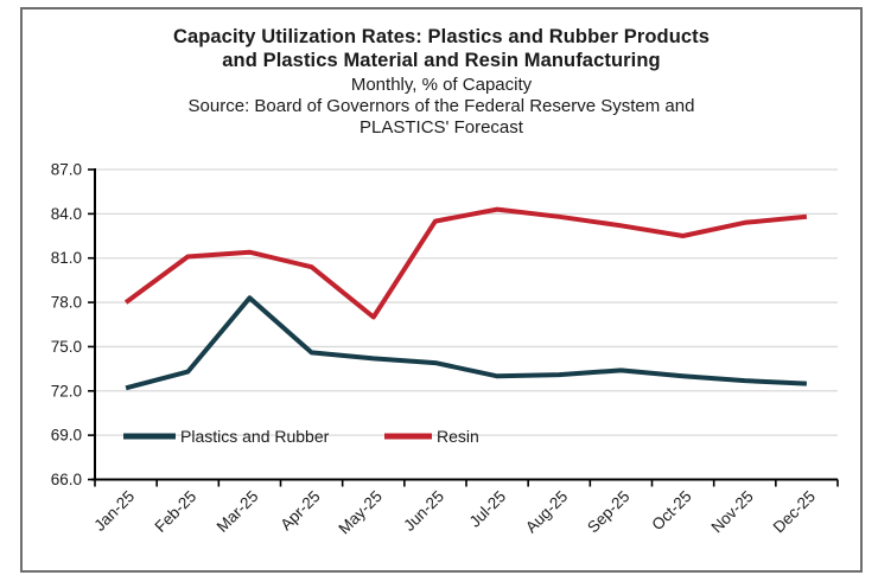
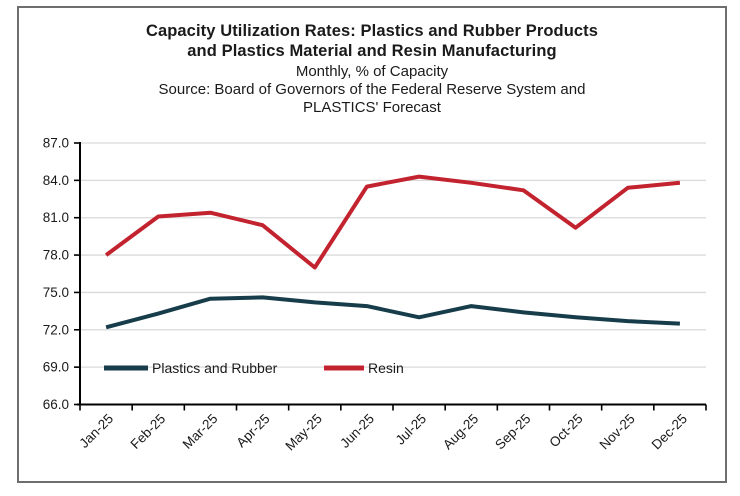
Plastics and Rubber/Mar-25: 78.3 -> 74.5
Plastics and Rubber/Aug-25: 73.1 -> 73.9
Resin/Oct-25: 82.5 -> 80.2
